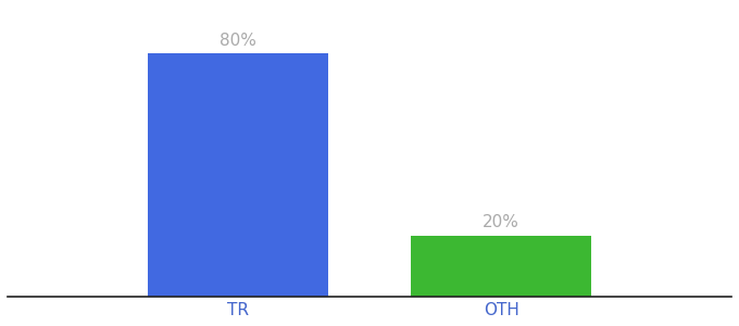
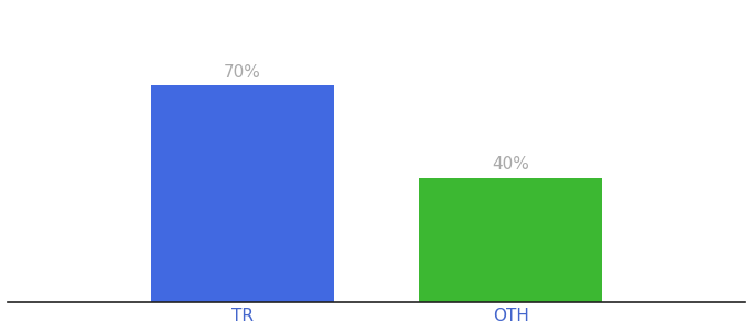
TR: 80% -> 70%
OTH: 20% -> 40%
